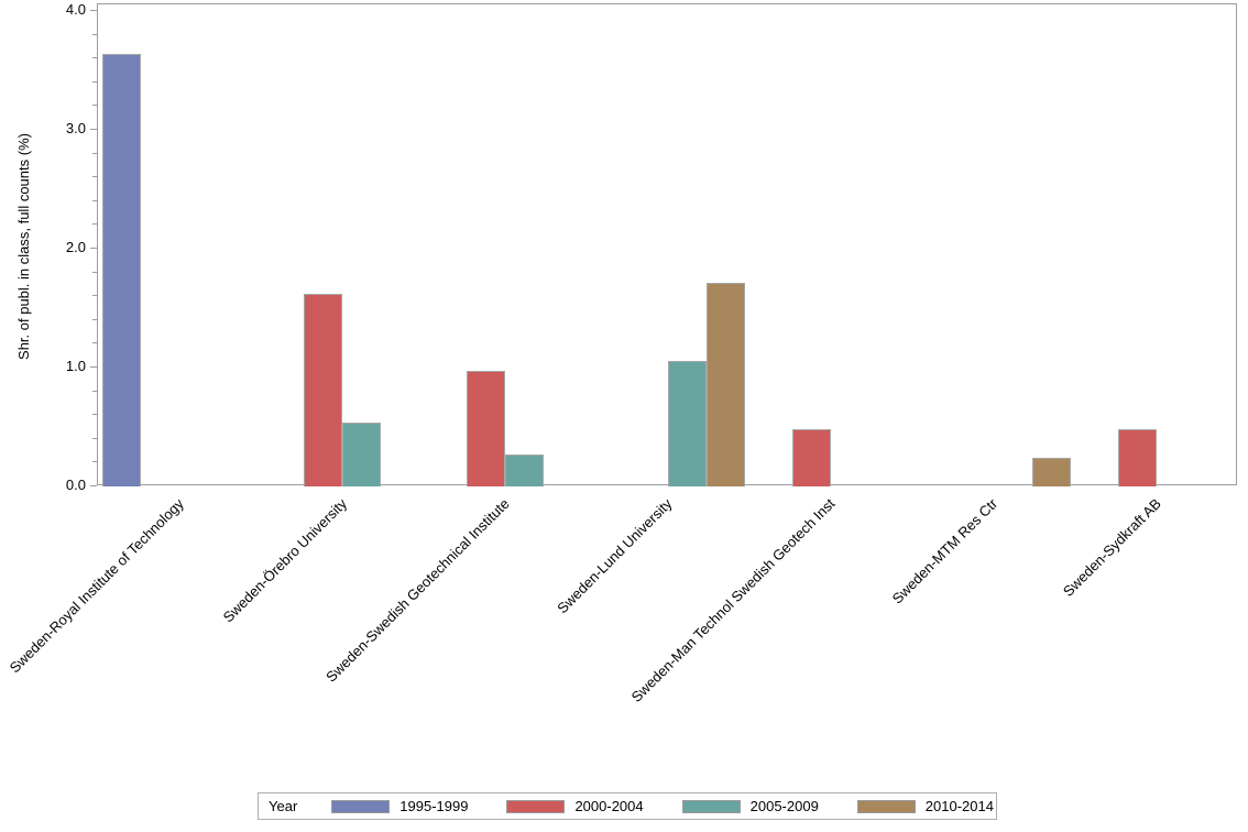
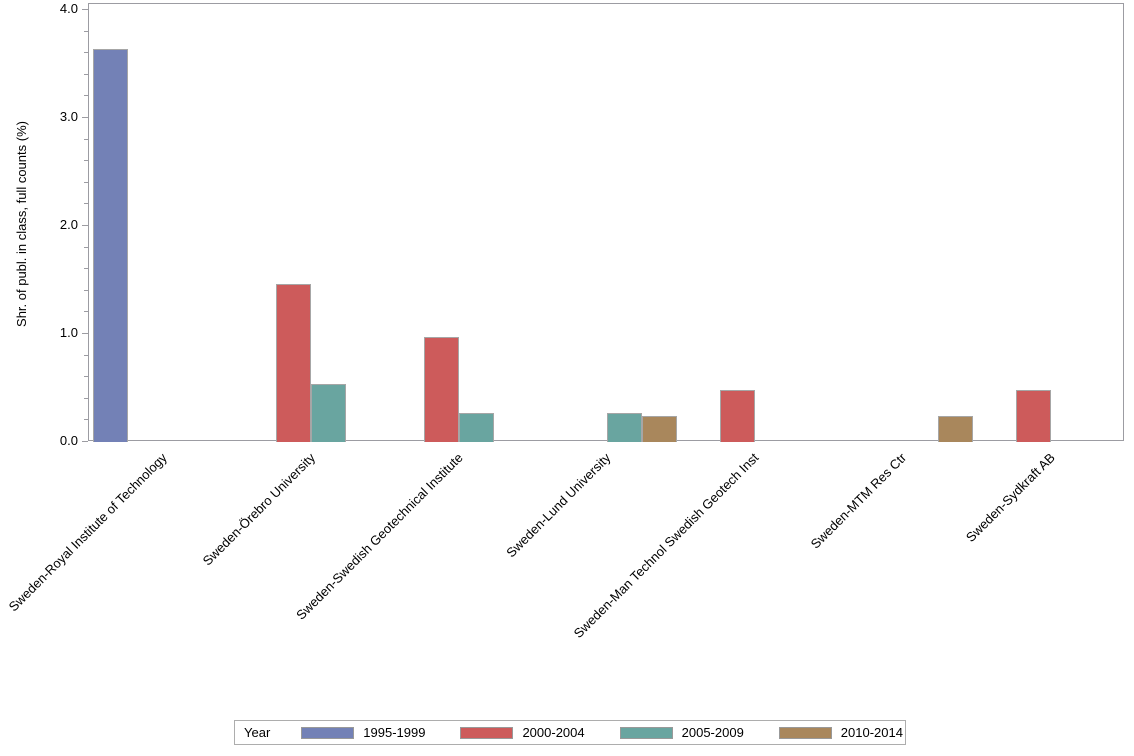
2000-2004/Sweden-Örebro University: 1.62 -> 1.46
2005-2009/Sweden-Lund University: 1.06 -> 0.27
2010-2014/Sweden-Lund University: 1.71 -> 0.24
